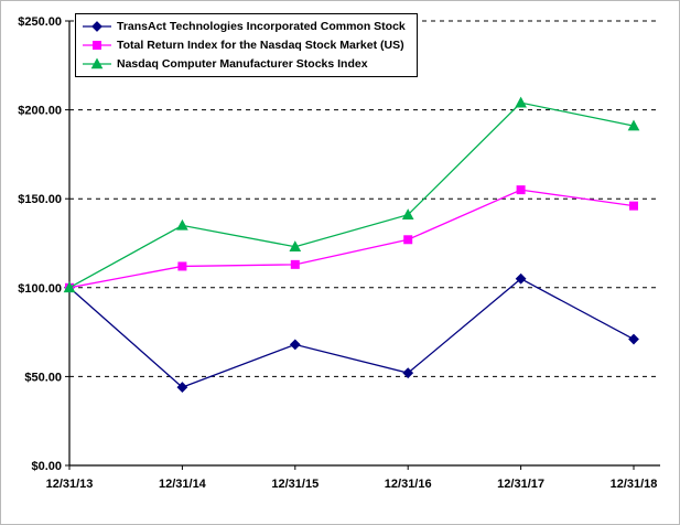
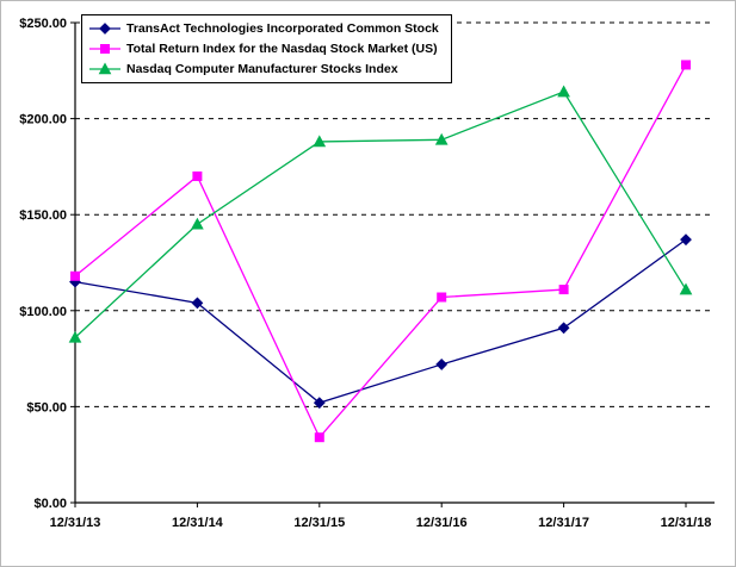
TransAct Technologies Incorporated Common Stock/12/31/13: $100 -> $115
Total Return Index for the Nasdaq Stock Market (US)/12/31/13: $100 -> $118
Nasdaq Computer Manufacturer Stocks Index/12/31/13: $100 -> $86
TransAct Technologies Incorporated Common Stock/12/31/14: $44 -> $104
Total Return Index for the Nasdaq Stock Market (US)/12/31/14: $112 -> $170
Nasdaq Computer Manufacturer Stocks Index/12/31/14: $135 -> $145
TransAct Technologies Incorporated Common Stock/12/31/15: $68 -> $52
Total Return Index for the Nasdaq Stock Market (US)/12/31/15: $113 -> $34
Nasdaq Computer Manufacturer Stocks Index/12/31/15: $123 -> $188
TransAct Technologies Incorporated Common Stock/12/31/16: $52 -> $72
Total Return Index for the Nasdaq Stock Market (US)/12/31/16: $127 -> $107
Nasdaq Computer Manufacturer Stocks Index/12/31/16: $141 -> $189
TransAct Technologies Incorporated Common Stock/12/31/17: $105 -> $91
Total Return Index for the Nasdaq Stock Market (US)/12/31/17: $155 -> $111
Nasdaq Computer Manufacturer Stocks Index/12/31/17: $204 -> $214
TransAct Technologies Incorporated Common Stock/12/31/18: $71 -> $137
Total Return Index for the Nasdaq Stock Market (US)/12/31/18: $146 -> $228
Nasdaq Computer Manufacturer Stocks Index/12/31/18: $191 -> $111
